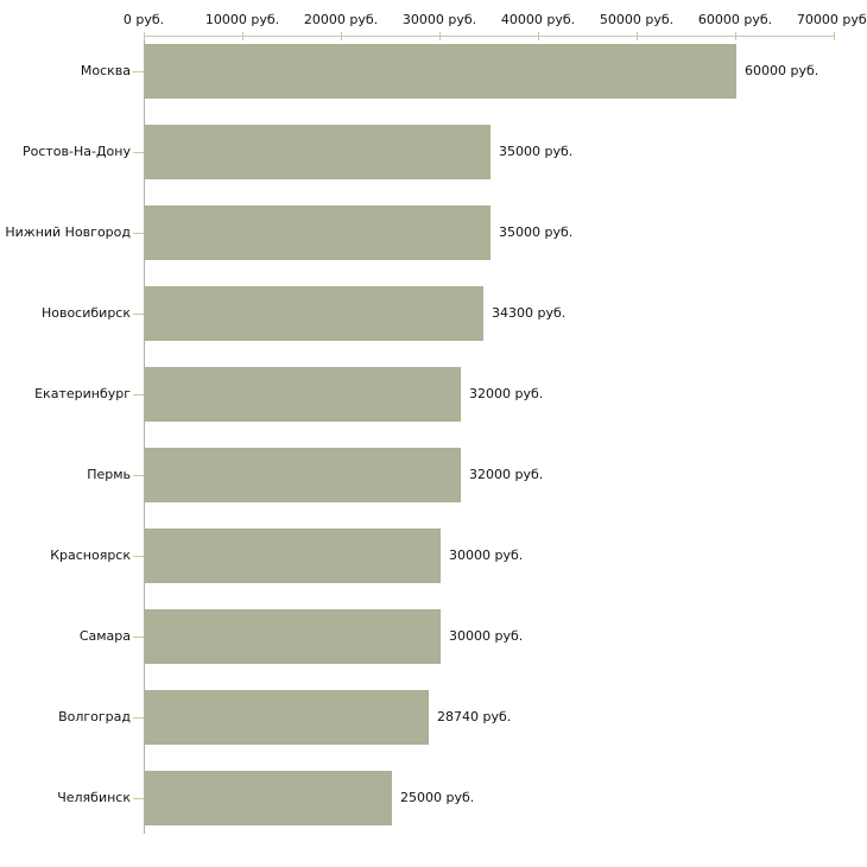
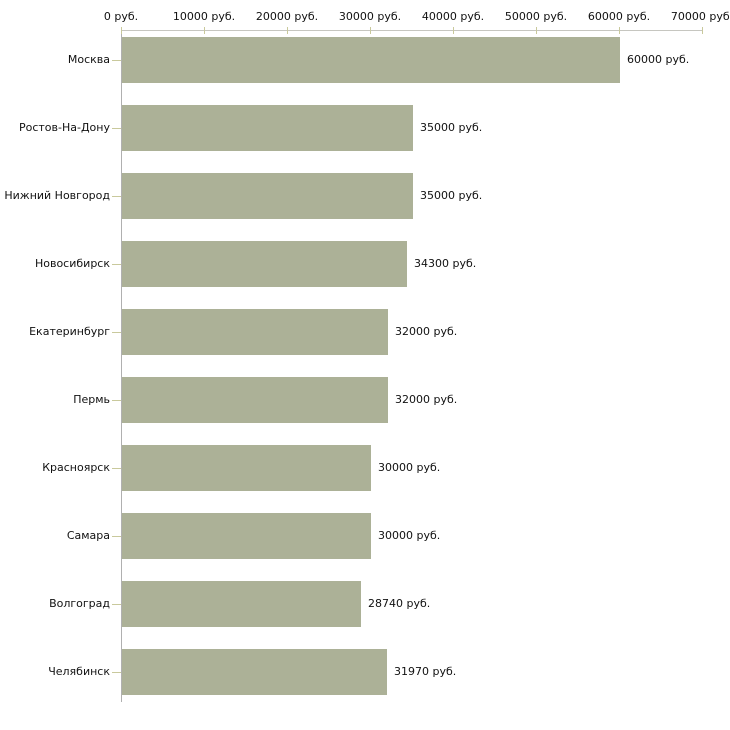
Челябинск: 25000 -> 31970
